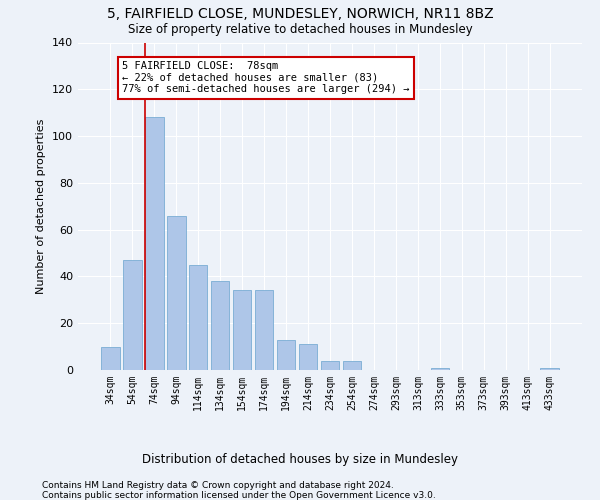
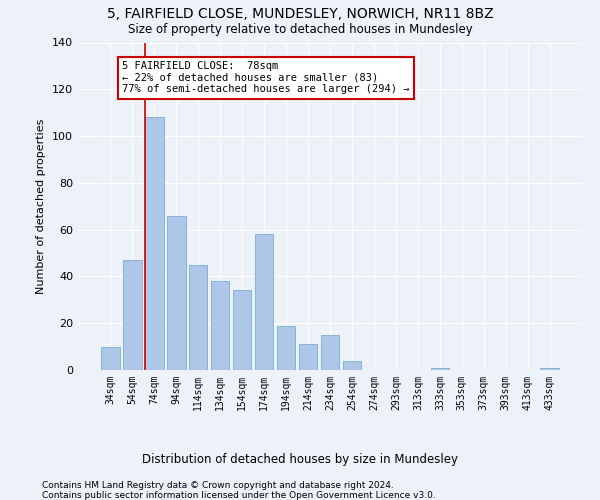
174sqm: 34 -> 58
194sqm: 13 -> 19
234sqm: 4 -> 15
